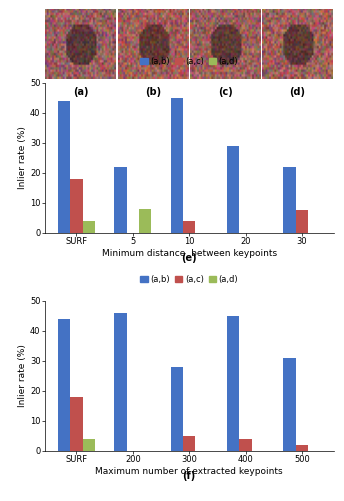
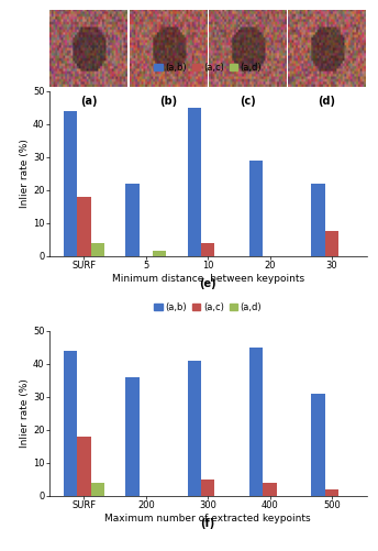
(a,d)/5: 8.0 -> 1.5
(a,b)/200: 46 -> 36
(a,b)/300: 28 -> 41
